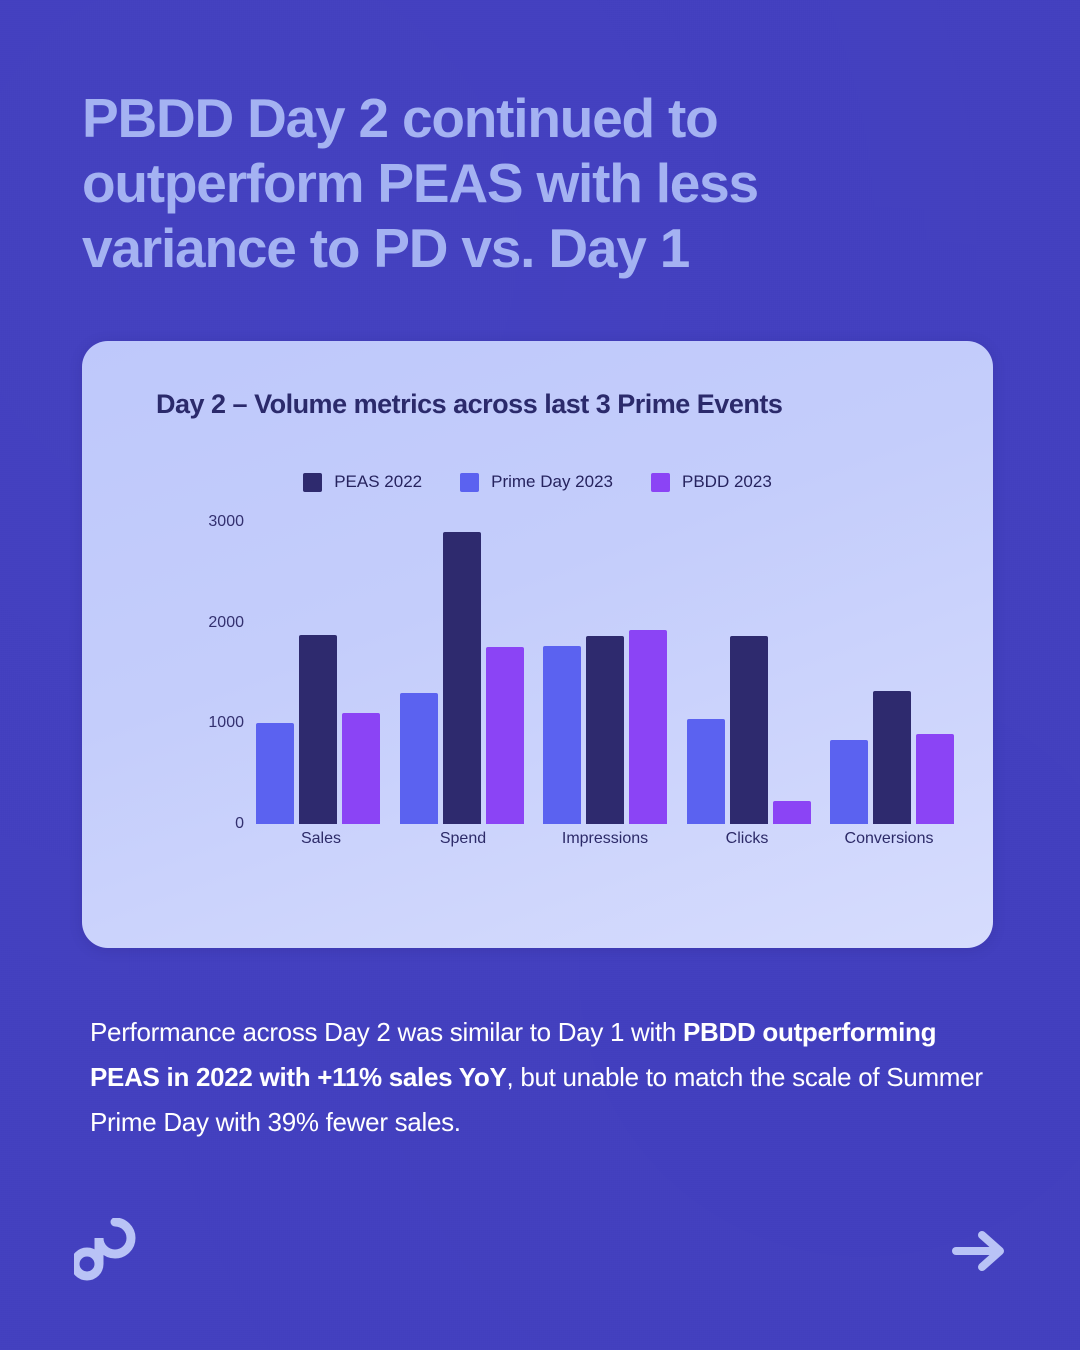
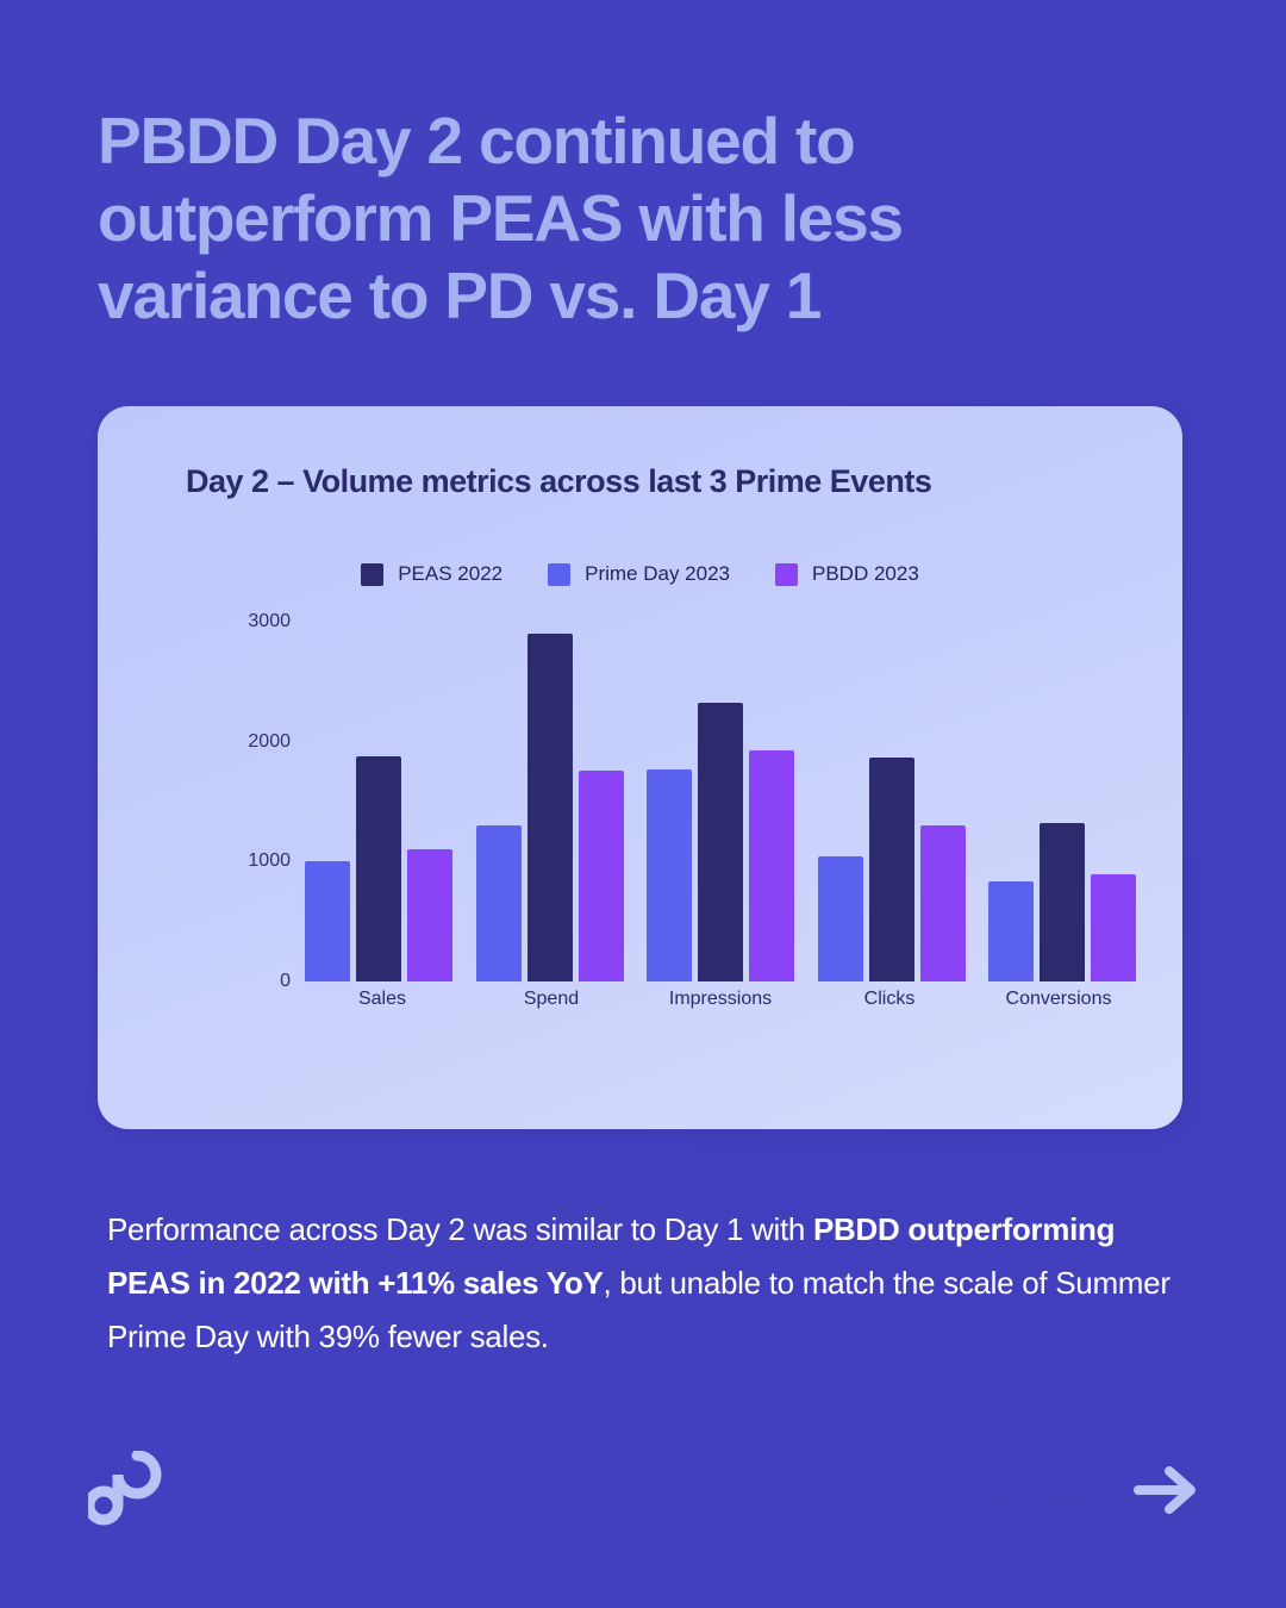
PEAS 2022/Impressions: 1870 -> 2320
PBDD 2023/Clicks: 230 -> 1300
